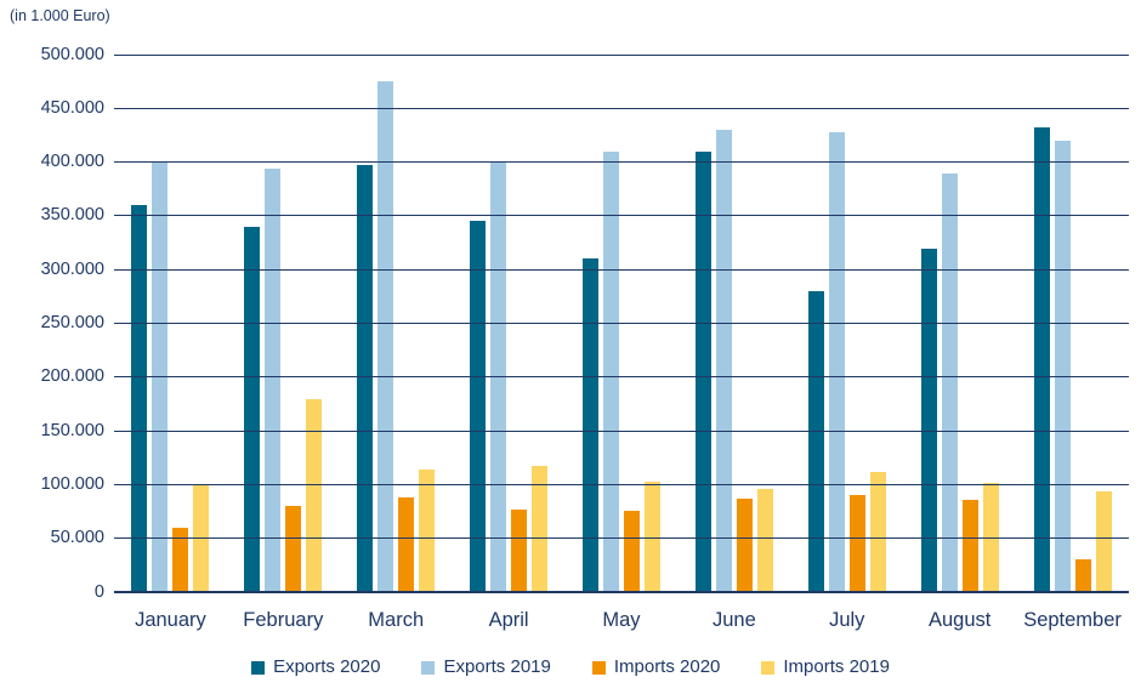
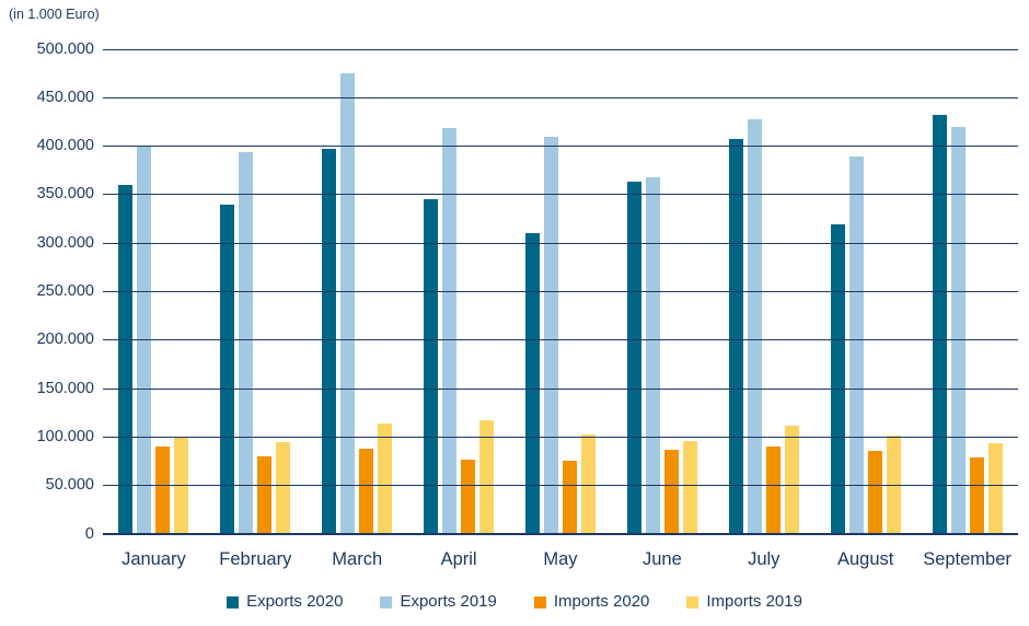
Imports 2020/January: 60000 -> 90000
Imports 2019/February: 180000 -> 100000
Exports 2019/April: 400000 -> 420000
Exports 2020/June: 410000 -> 360000
Exports 2019/June: 430000 -> 370000
Exports 2020/July: 280000 -> 410000
Imports 2020/September: 30000 -> 80000
